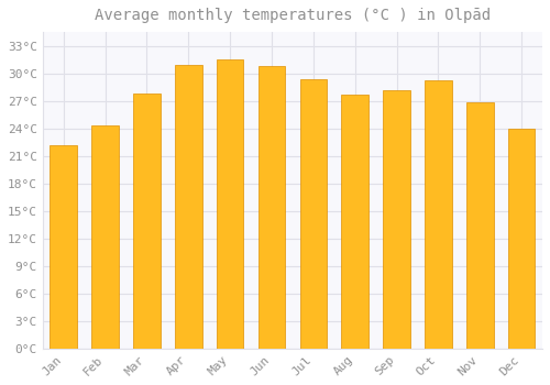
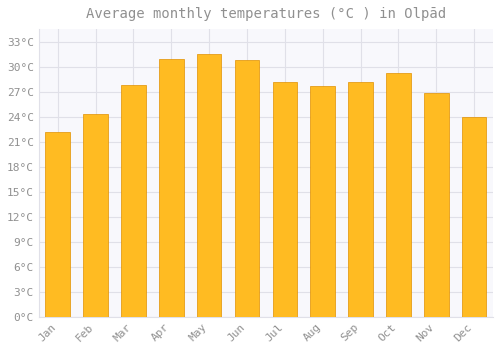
Jul: 29.4°C -> 28.2°C
